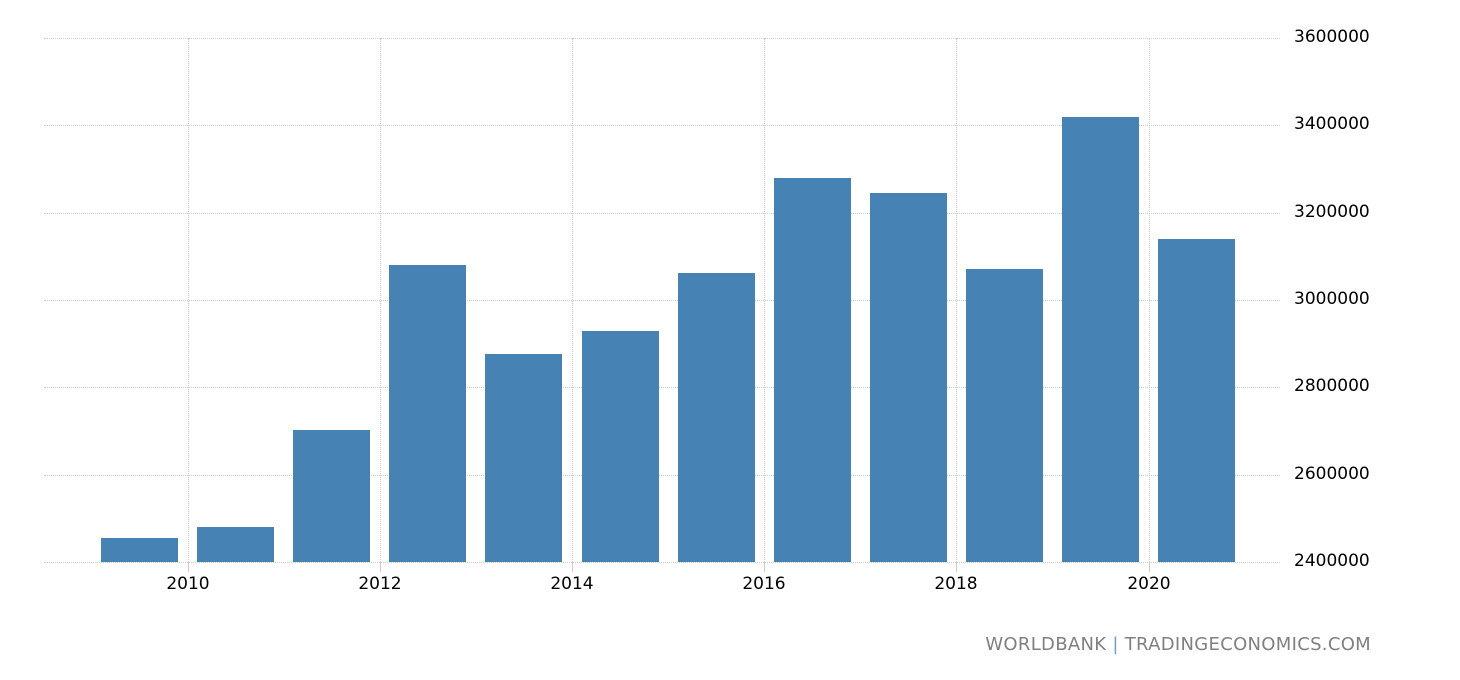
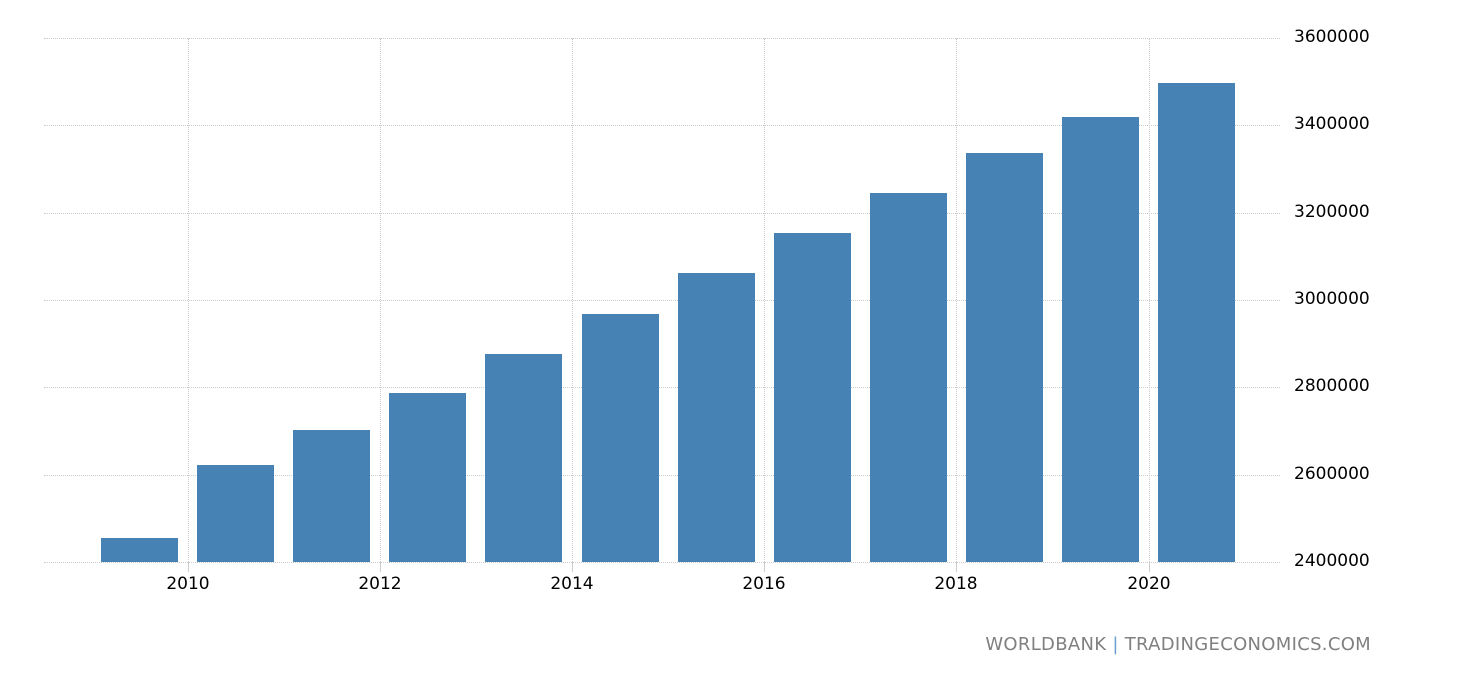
2010: 2480000 -> 2620000
2012: 3080000 -> 2790000
2014: 2930000 -> 2970000
2016: 3280000 -> 3150000
2018: 3070000 -> 3340000
2020: 3140000 -> 3500000
